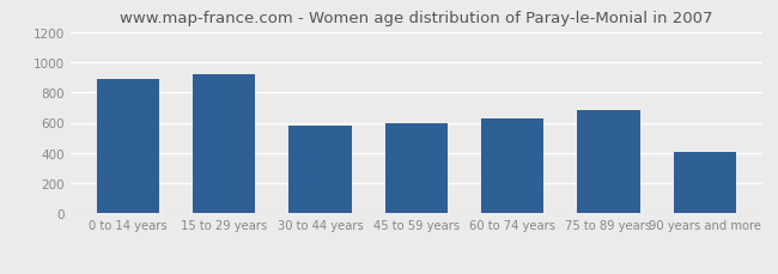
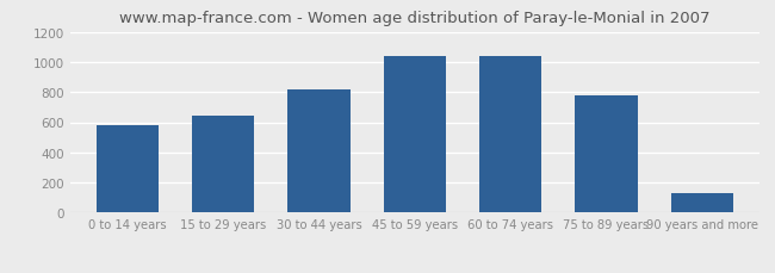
0 to 14 years: 890 -> 580
15 to 29 years: 920 -> 640
30 to 44 years: 580 -> 820
45 to 59 years: 600 -> 1040
60 to 74 years: 630 -> 1040
75 to 89 years: 680 -> 780
90 years and more: 410 -> 130
